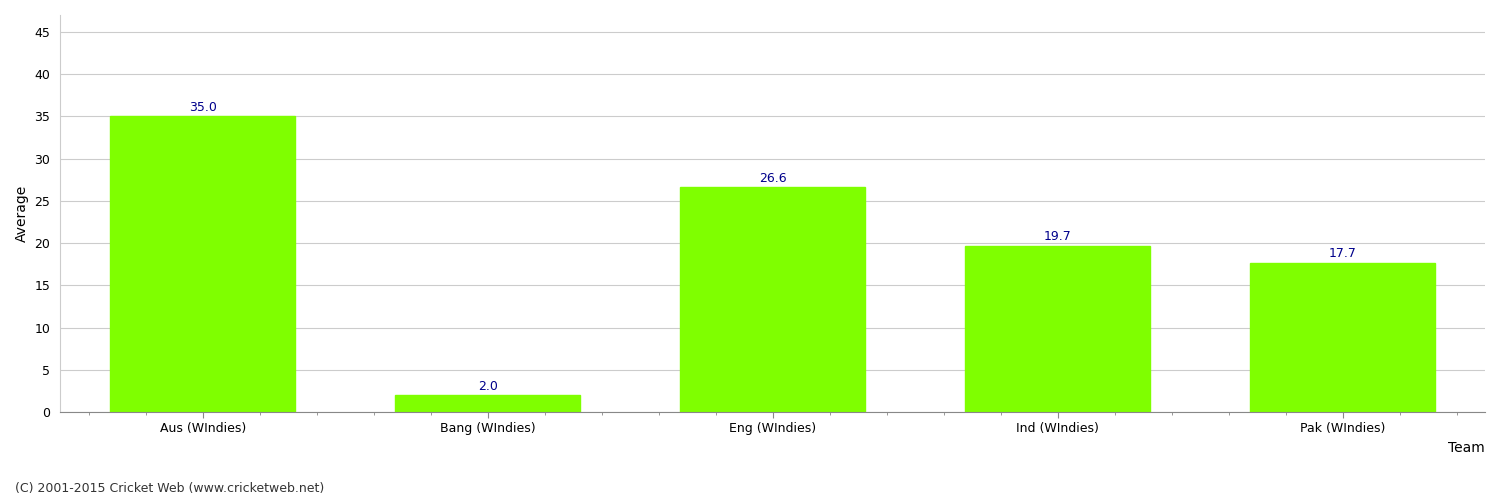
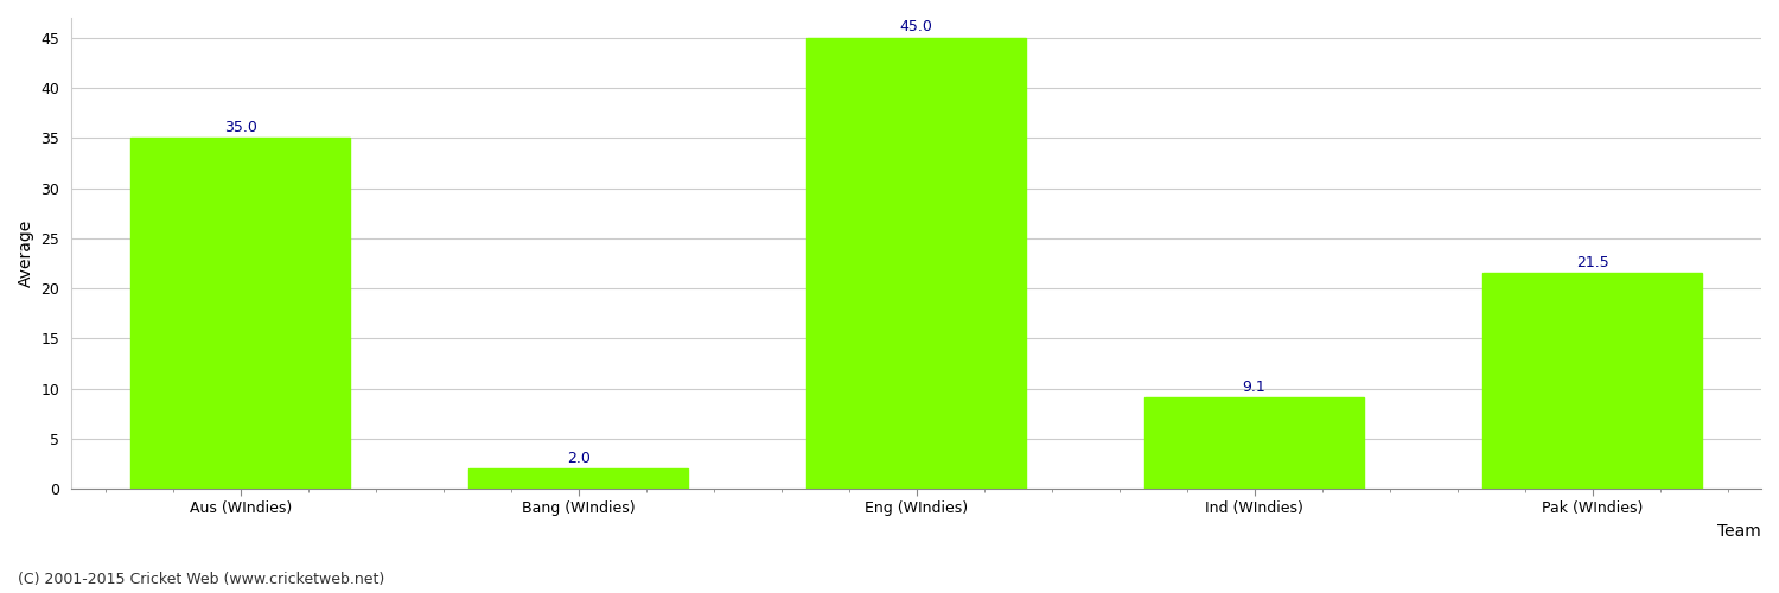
Eng (WIndies): 26.6 -> 45.0
Ind (WIndies): 19.7 -> 9.1
Pak (WIndies): 17.7 -> 21.5
